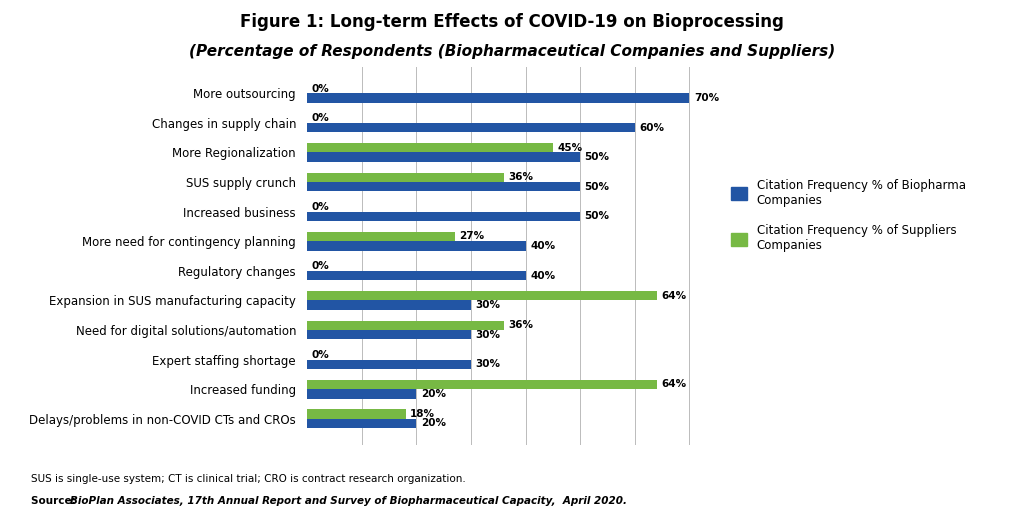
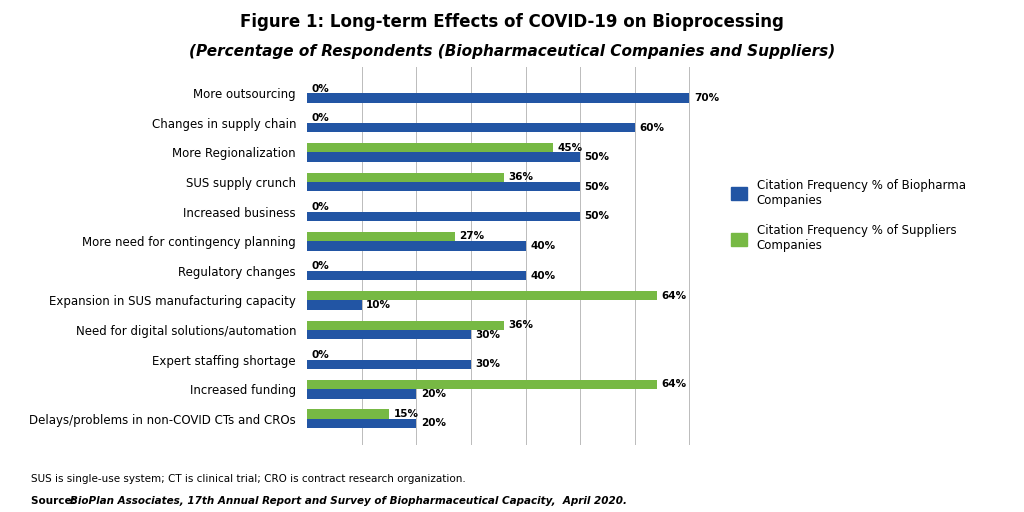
Citation Frequency % of Biopharma Companies/Expansion in SUS manufacturing capacity: 30% -> 10%
Citation Frequency % of Suppliers Companies/Delays/problems in non-COVID CTs and CROs: 18% -> 15%
